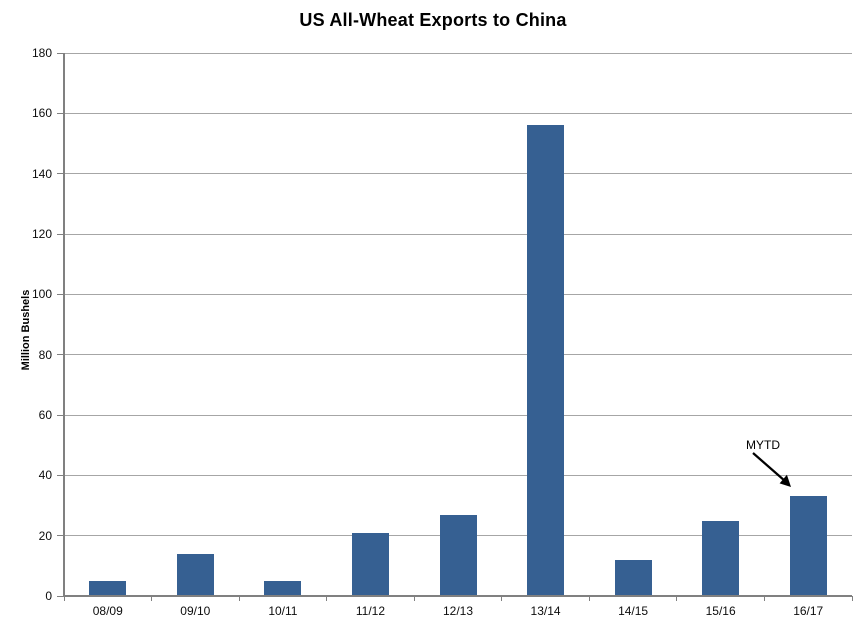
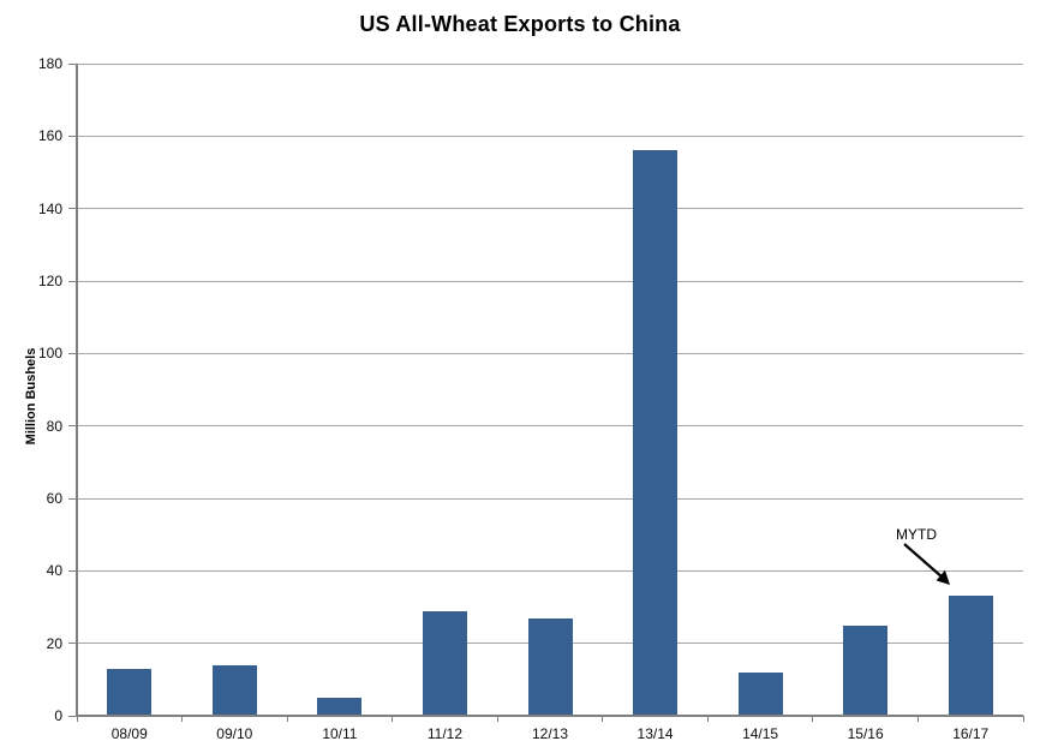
08/09: 5 -> 13
11/12: 21 -> 29
